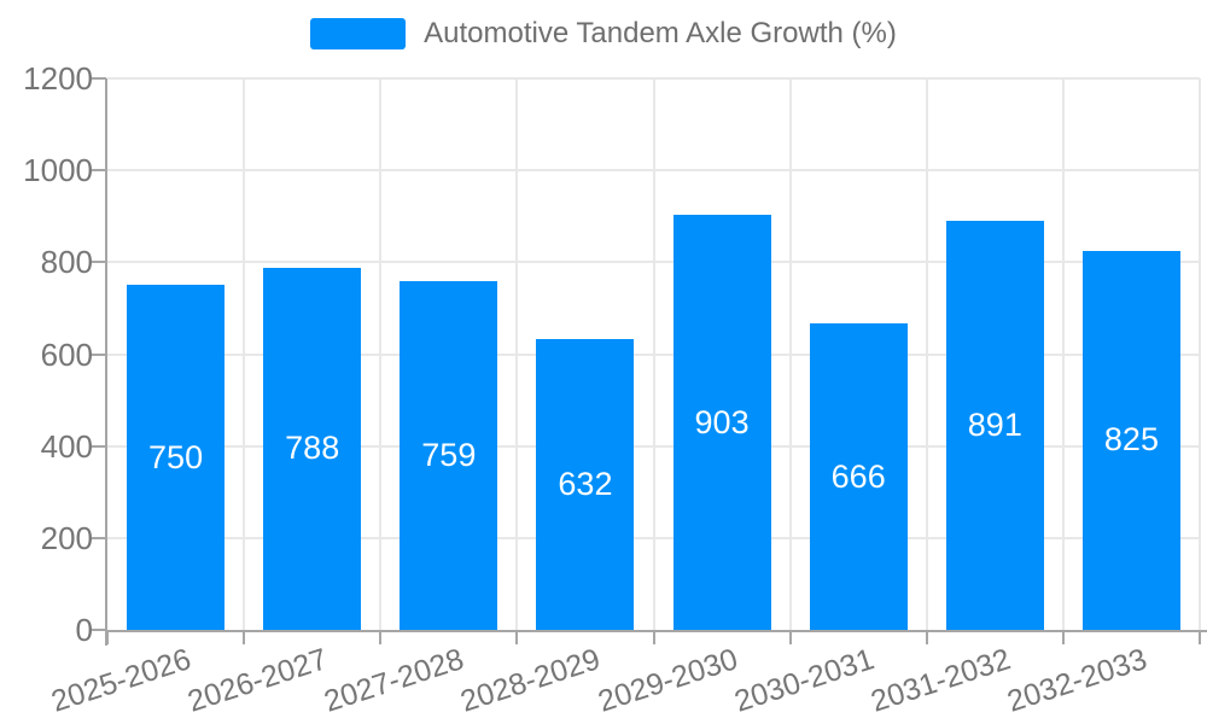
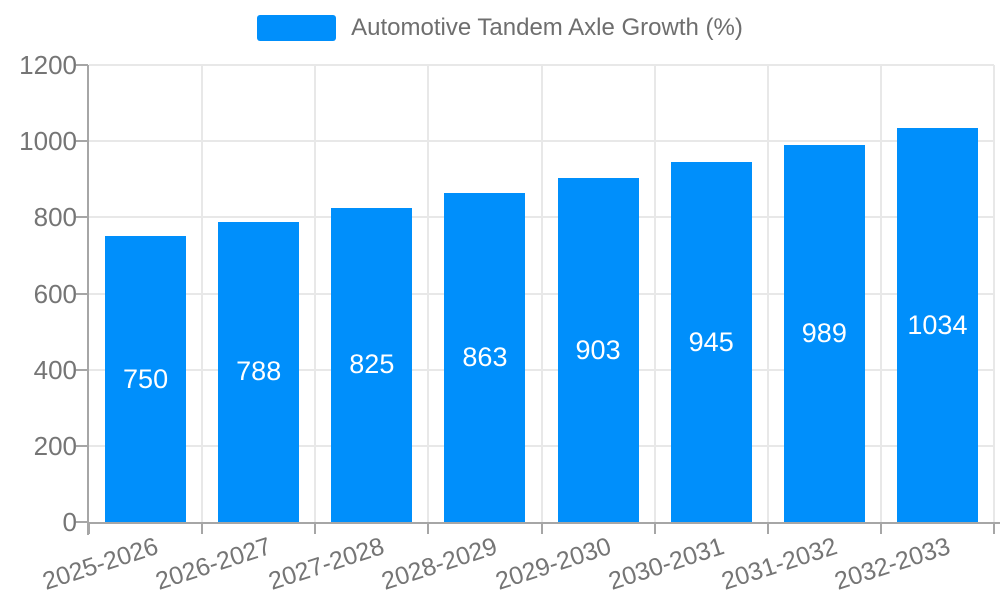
2027-2028: 759 -> 825
2028-2029: 632 -> 863
2030-2031: 666 -> 945
2031-2032: 891 -> 989
2032-2033: 825 -> 1034
